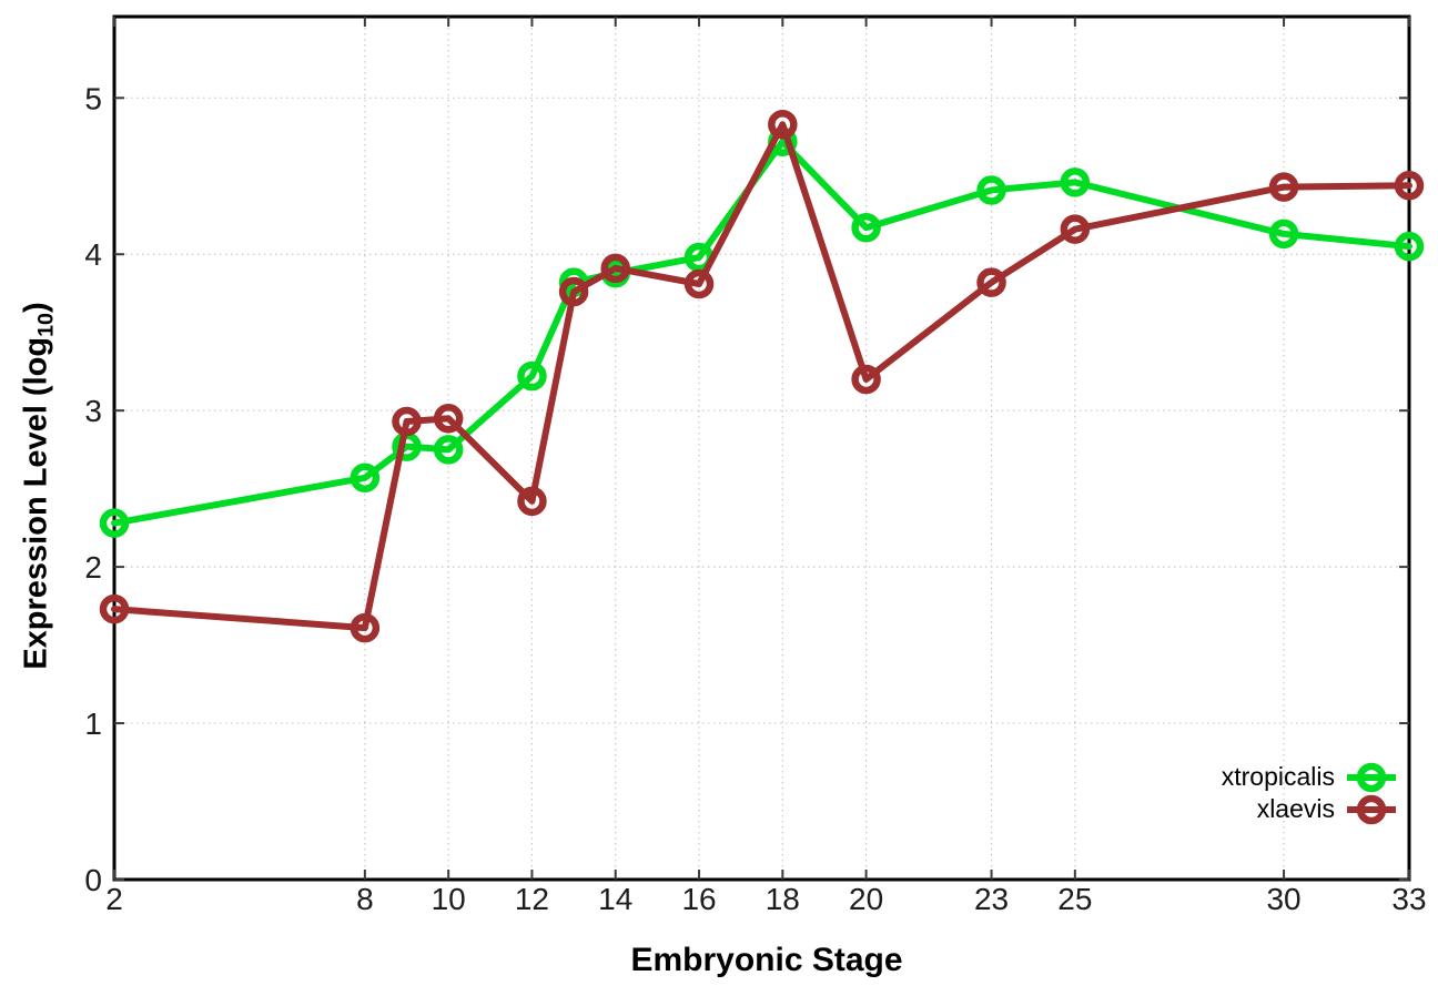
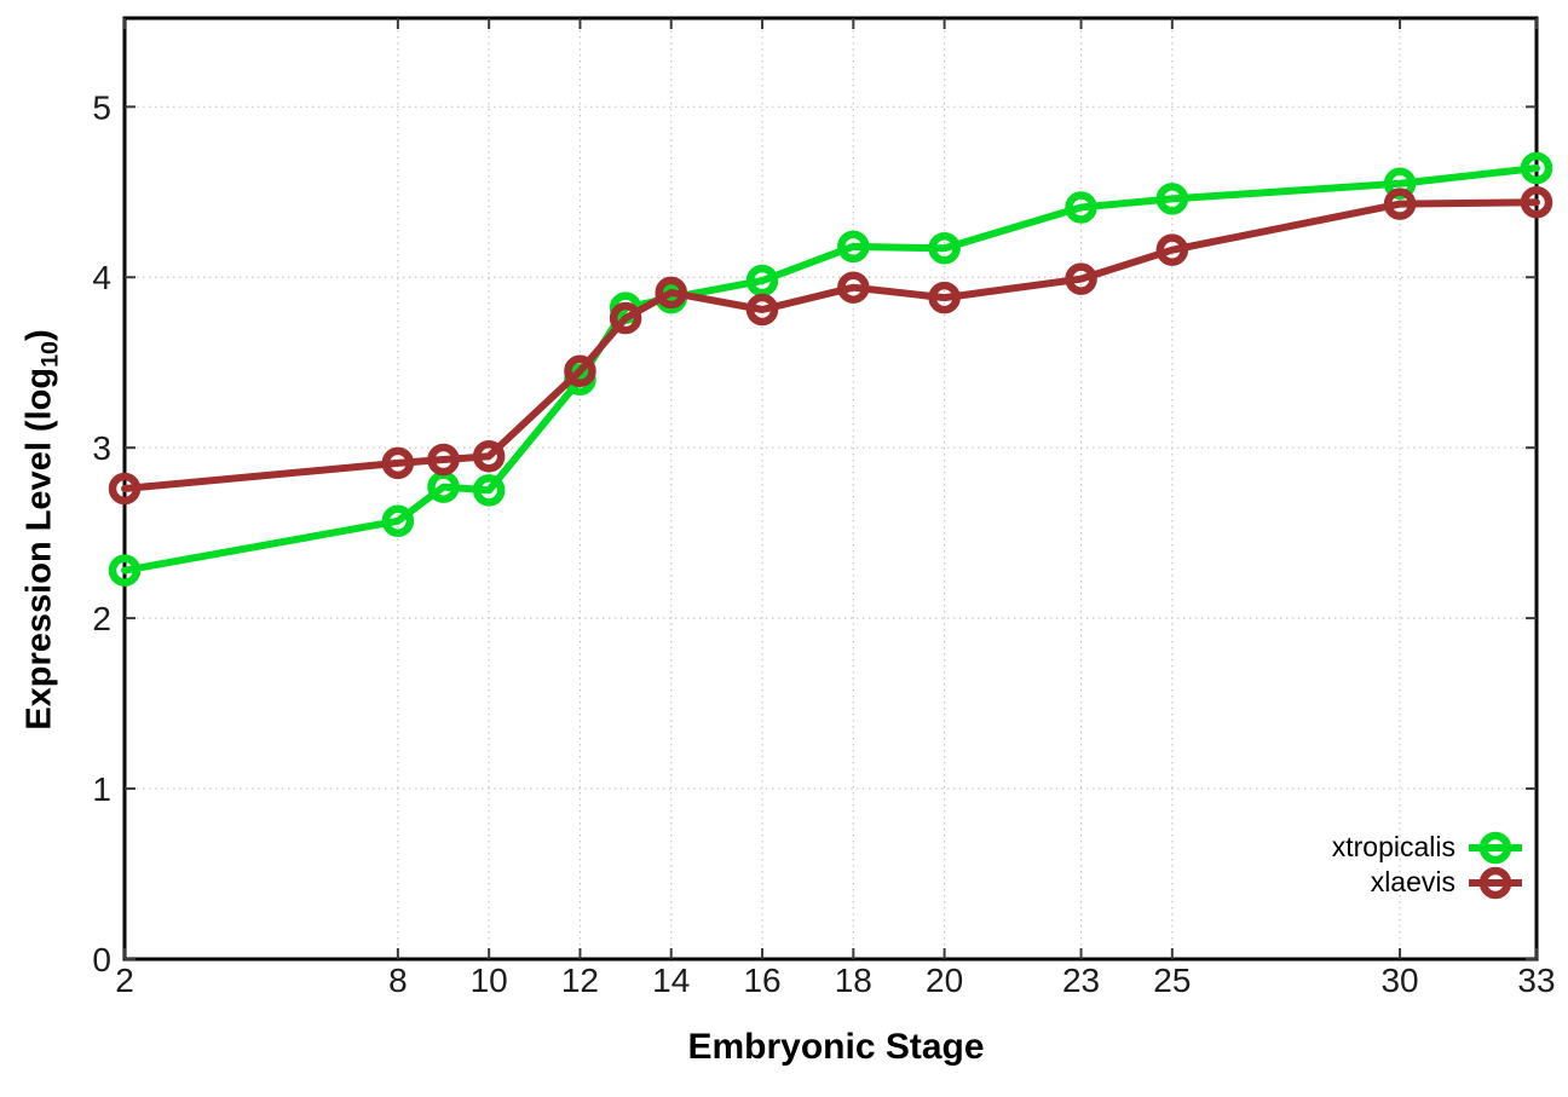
xlaevis/2: 1.73 -> 2.76
xlaevis/8: 1.61 -> 2.91
xtropicalis/12: 3.22 -> 3.40
xlaevis/12: 2.42 -> 3.45
xtropicalis/18: 4.72 -> 4.18
xlaevis/18: 4.83 -> 3.94
xlaevis/20: 3.20 -> 3.88
xlaevis/23: 3.82 -> 3.99
xtropicalis/30: 4.13 -> 4.55
xtropicalis/33: 4.05 -> 4.64
